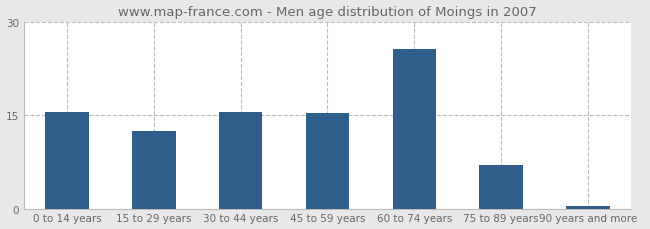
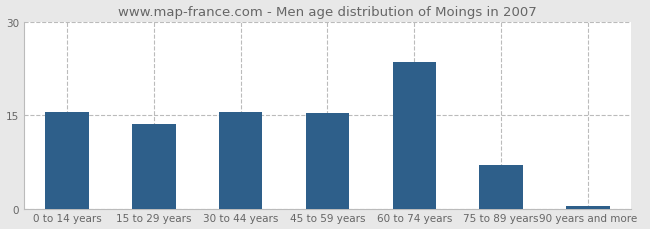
15 to 29 years: 12.4 -> 13.5
60 to 74 years: 25.6 -> 23.5
